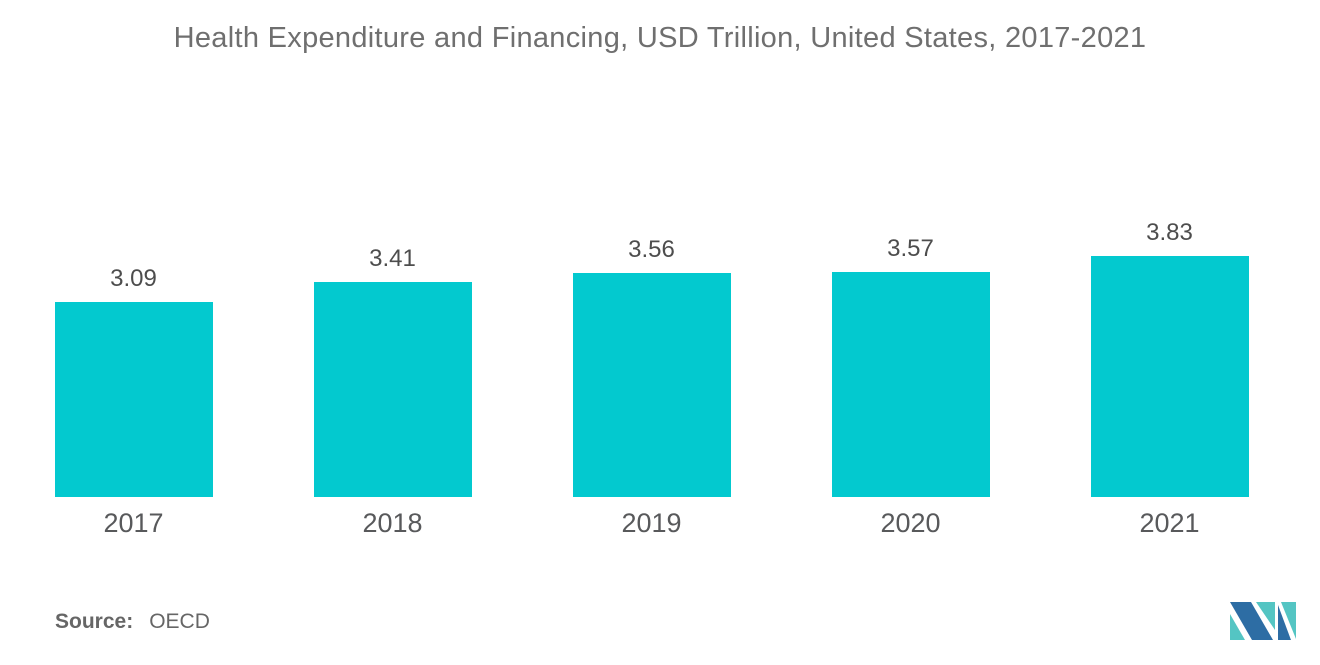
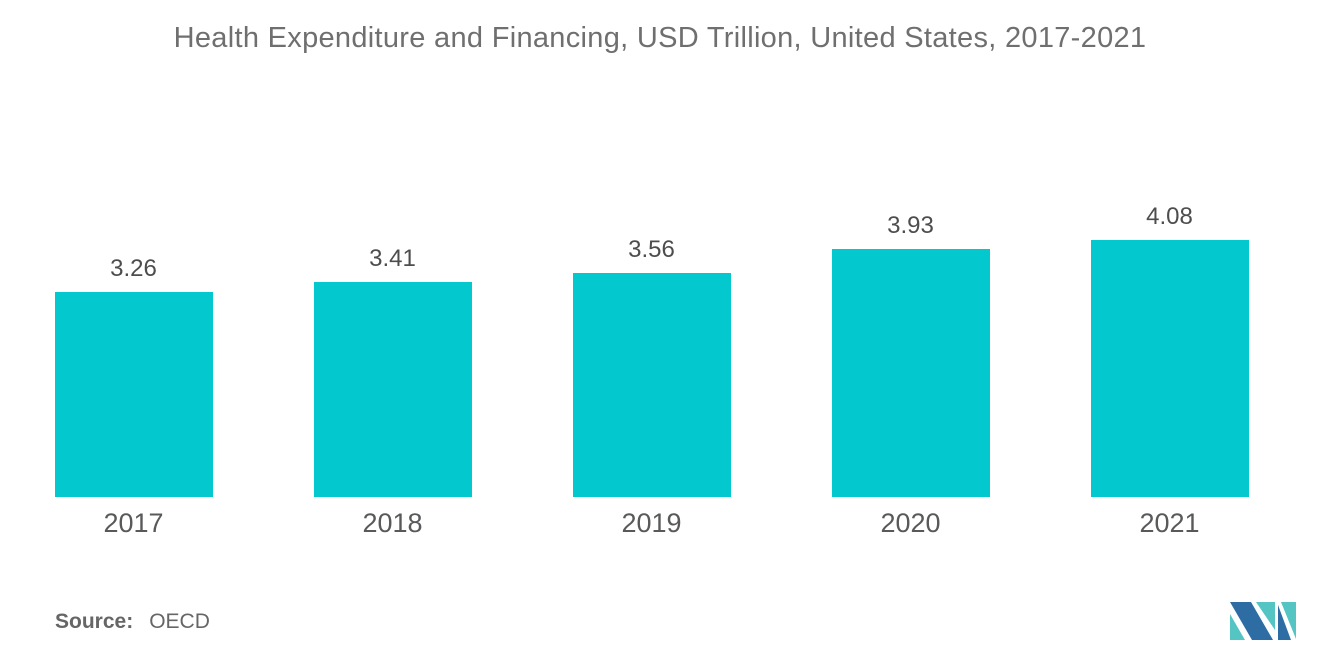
2017: 3.09 -> 3.26
2020: 3.57 -> 3.93
2021: 3.83 -> 4.08
